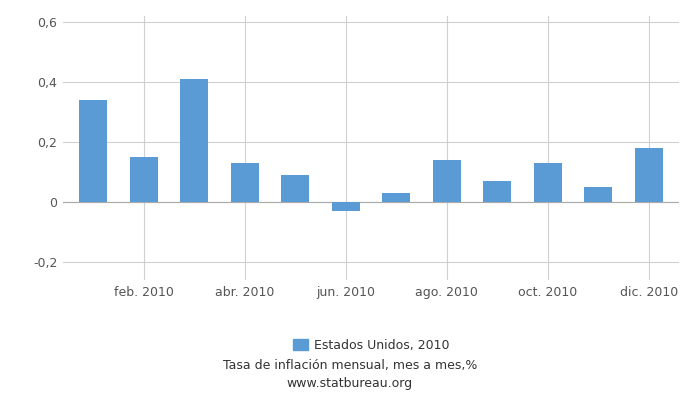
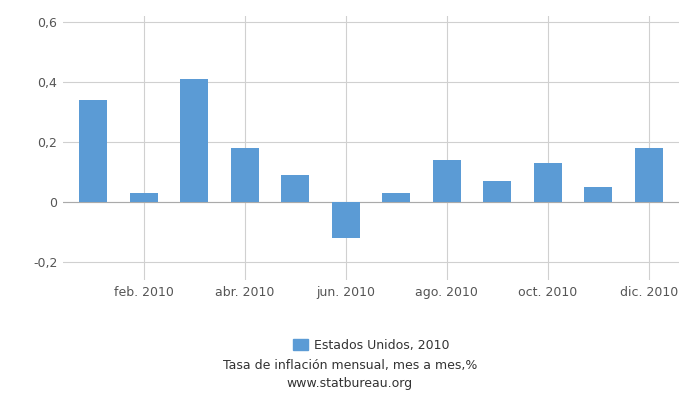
feb. 2010: 0,15 -> 0,03
abr. 2010: 0,13 -> 0,18
jun. 2010: -0,03 -> -0,12
